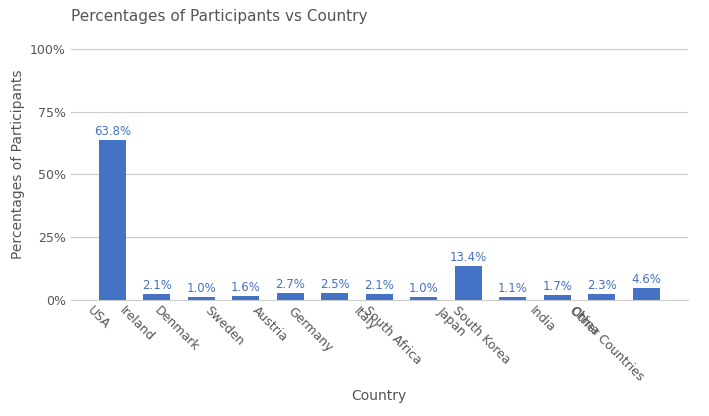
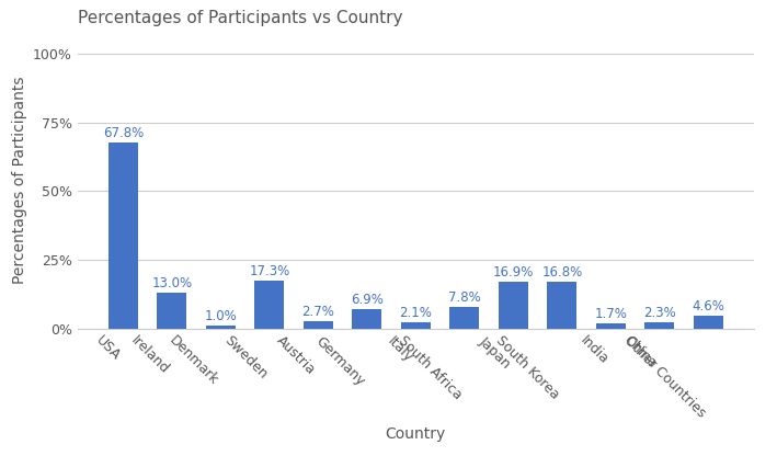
USA: 63.8% -> 67.8%
Ireland: 2.1% -> 13.0%
Sweden: 1.6% -> 17.3%
Germany: 2.5% -> 6.9%
South Africa: 1.0% -> 7.8%
Japan: 13.4% -> 16.9%
South Korea: 1.1% -> 16.8%
